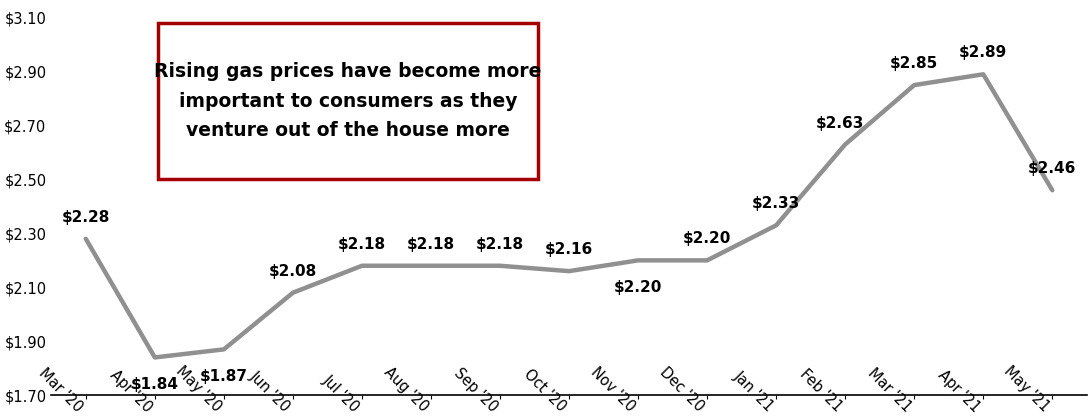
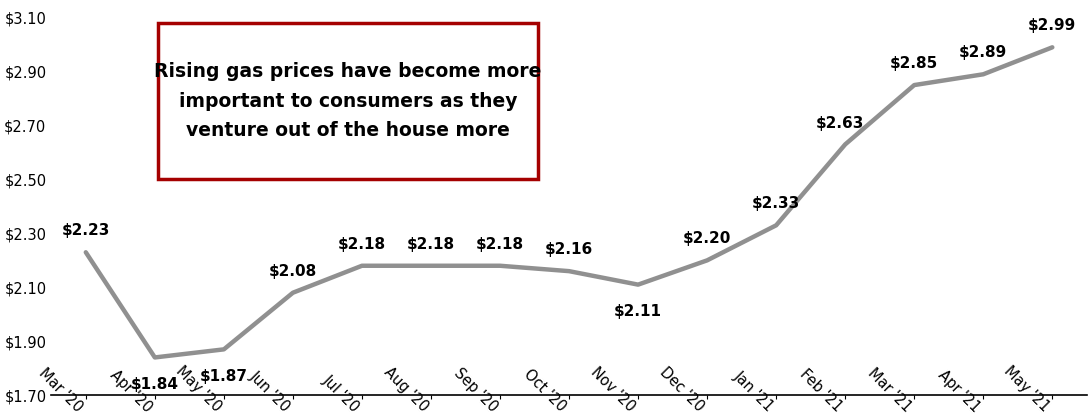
Mar '20: $2.28 -> $2.23
Nov '20: $2.20 -> $2.11
May '21: $2.46 -> $2.99
